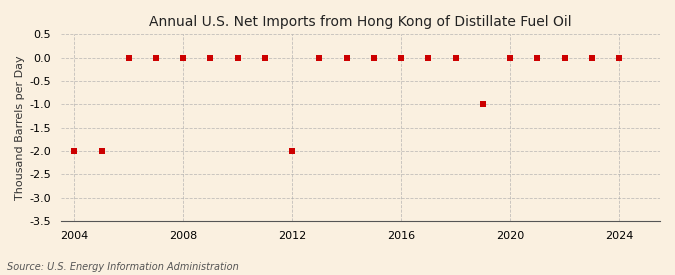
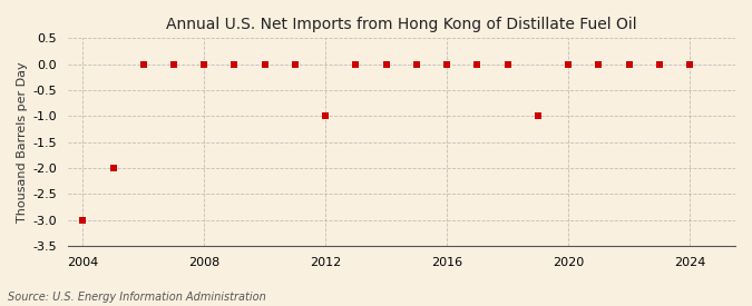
2004: -2 -> -3
2012: -2 -> -1
